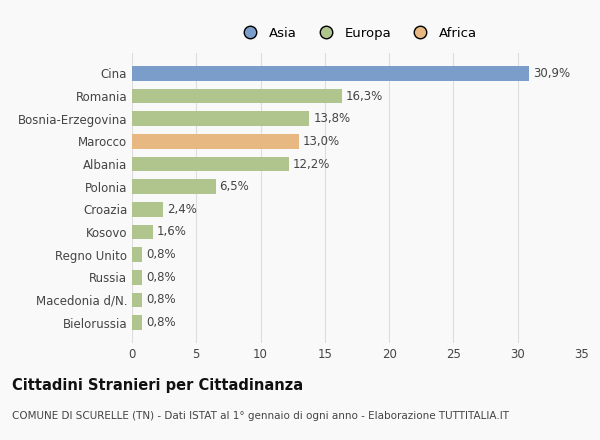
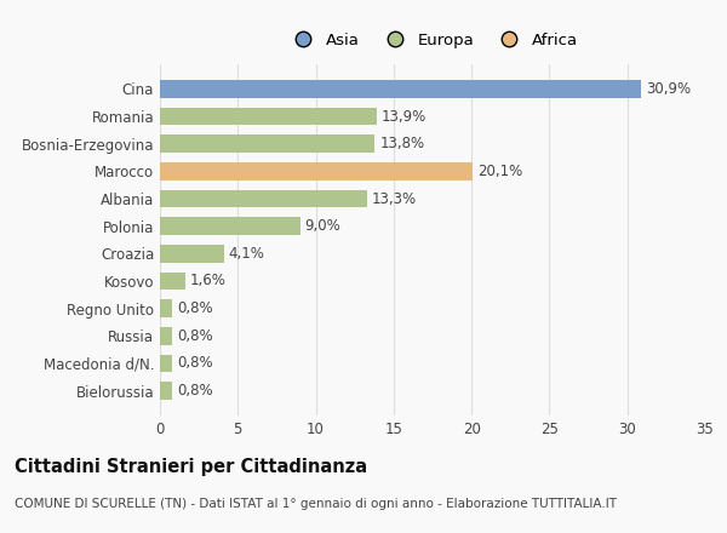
Romania: 16,3% -> 13,9%
Marocco: 13,0% -> 20,1%
Albania: 12,2% -> 13,3%
Polonia: 6,5% -> 9,0%
Croazia: 2,4% -> 4,1%
